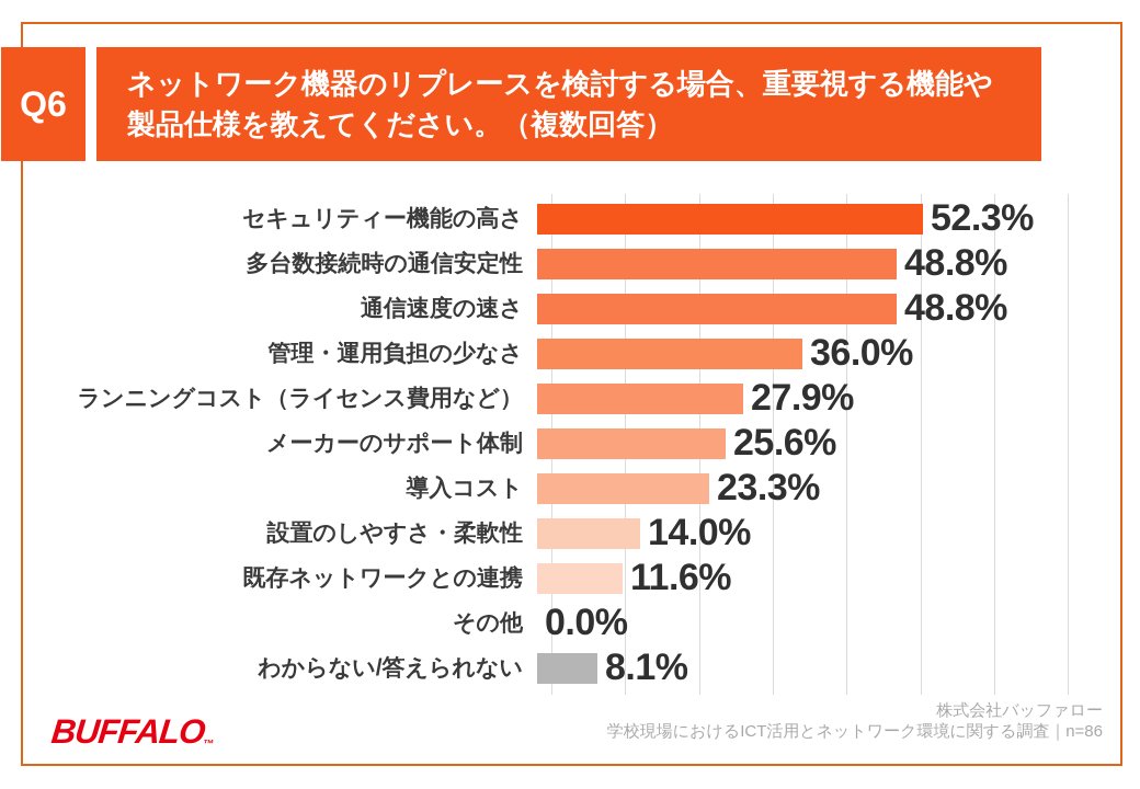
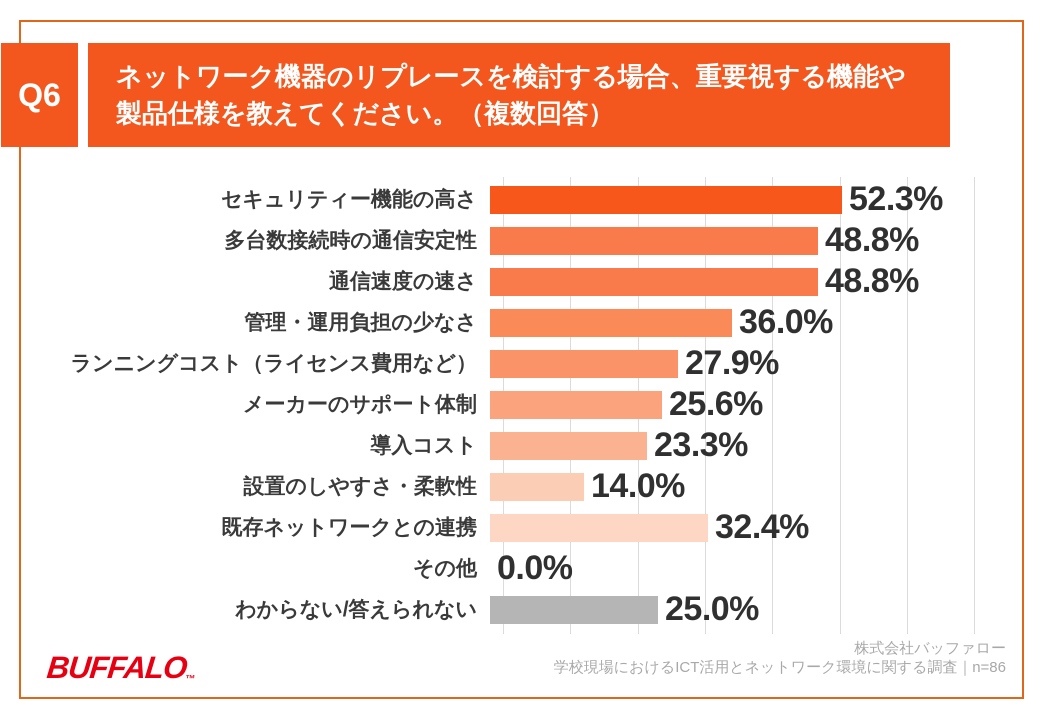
既存ネットワークとの連携: 11.6% -> 32.4%
わからない/答えられない: 8.1% -> 25.0%
